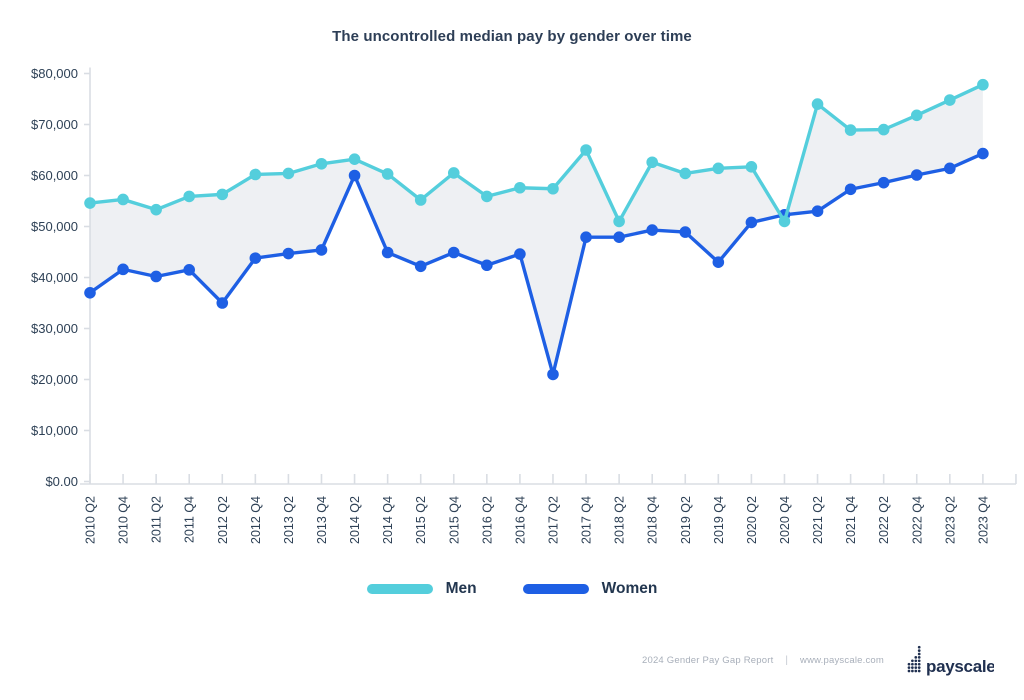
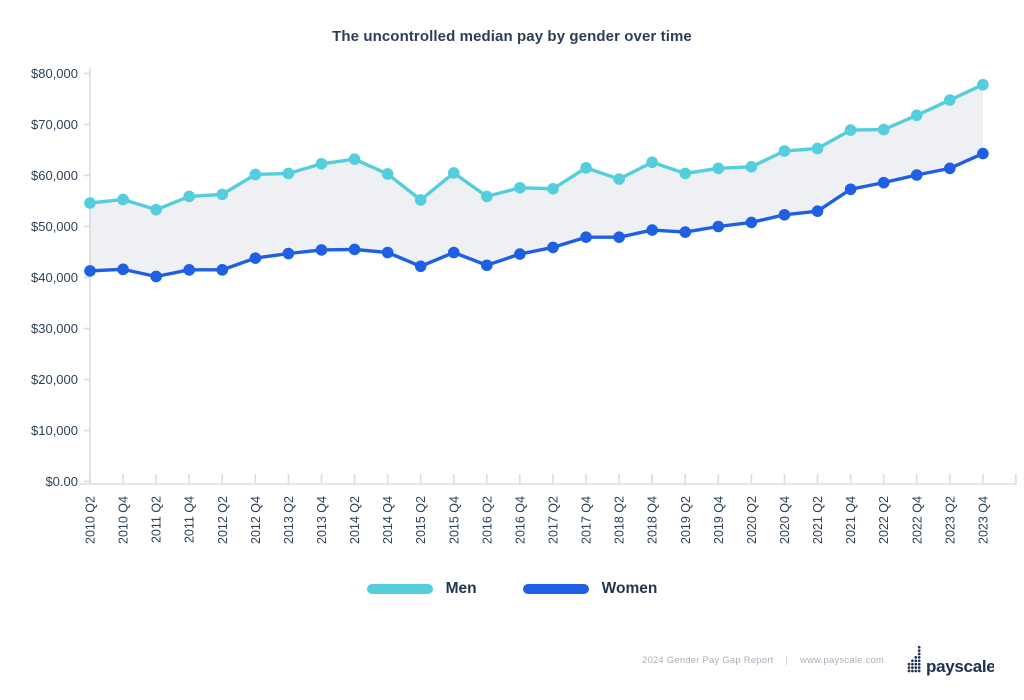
Women/2010 Q2: $37000 -> $41000
Women/2012 Q2: $35000 -> $42000
Women/2014 Q2: $60000 -> $46000
Women/2017 Q2: $21000 -> $46000
Men/2017 Q4: $65000 -> $62000
Men/2018 Q2: $51000 -> $59000
Women/2019 Q4: $43000 -> $50000
Men/2020 Q4: $51000 -> $65000
Men/2021 Q2: $74000 -> $65000
